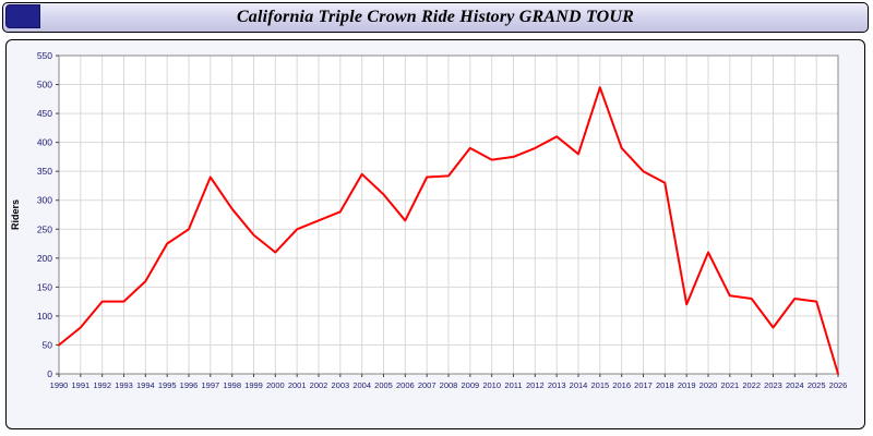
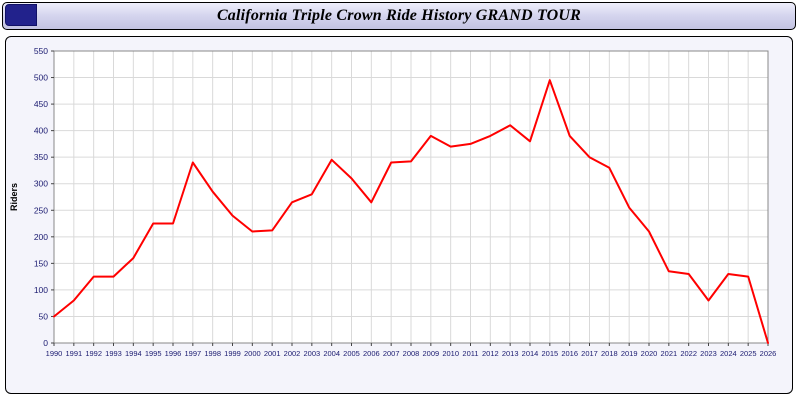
1996: 250 -> 220
2001: 250 -> 210
2019: 120 -> 260
